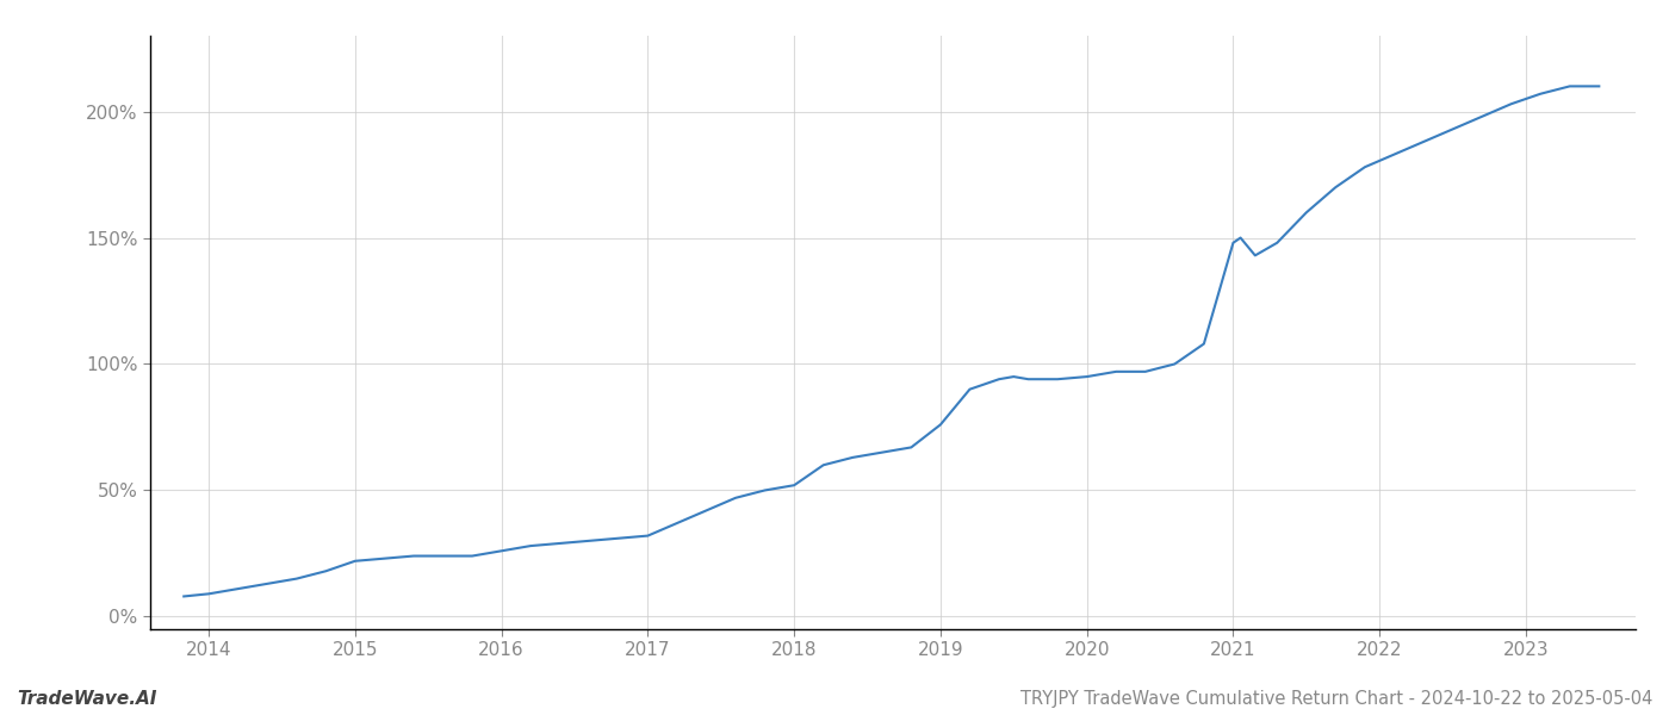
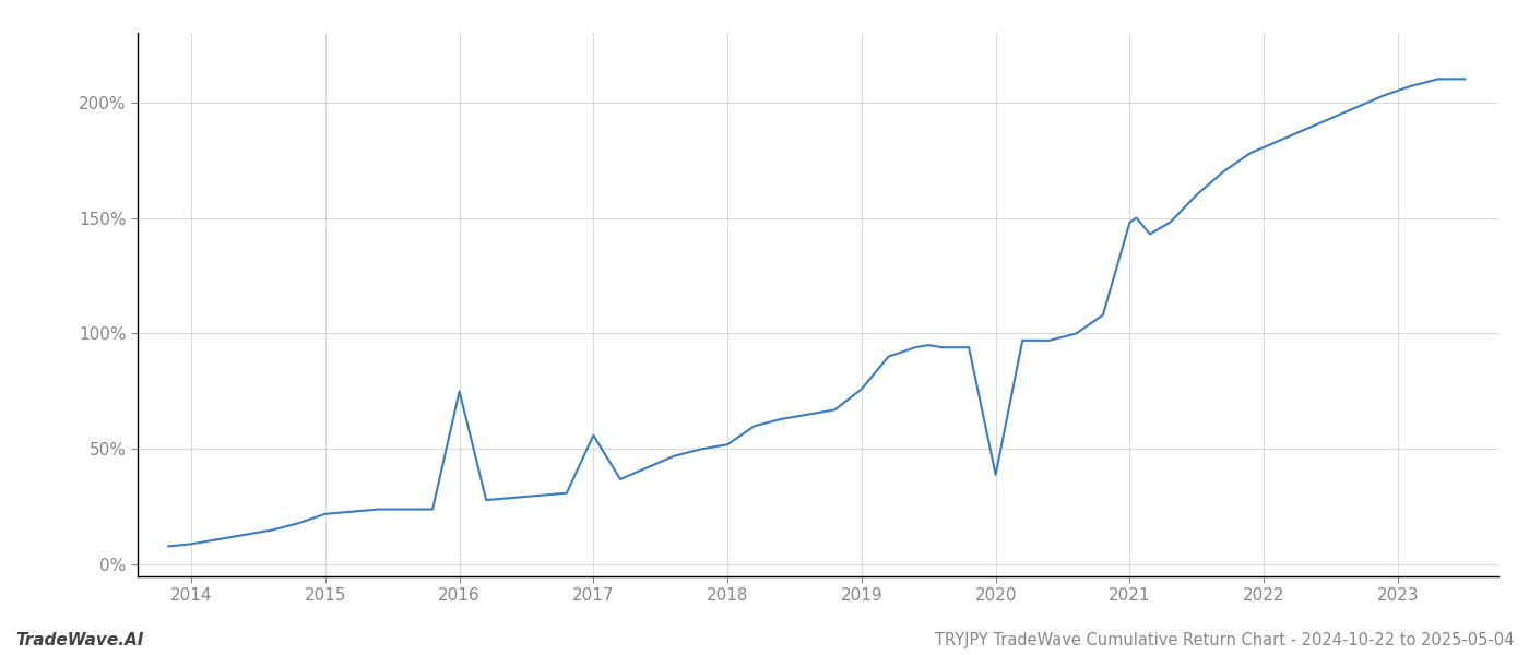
2016: 26% -> 75%
2017: 32% -> 56%
2020: 95% -> 39%
